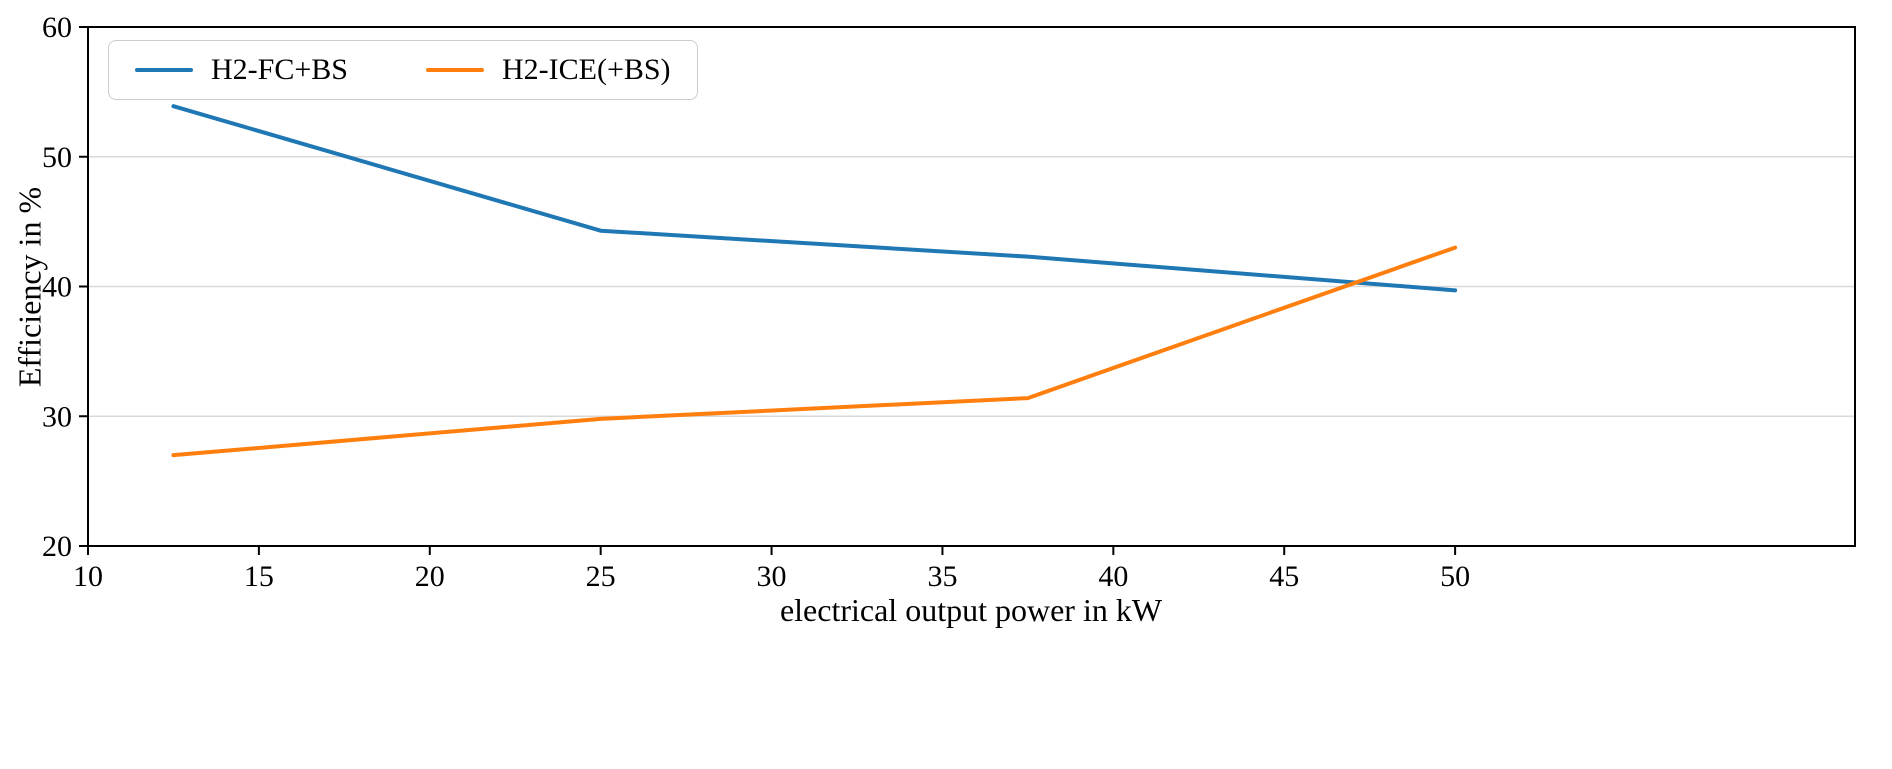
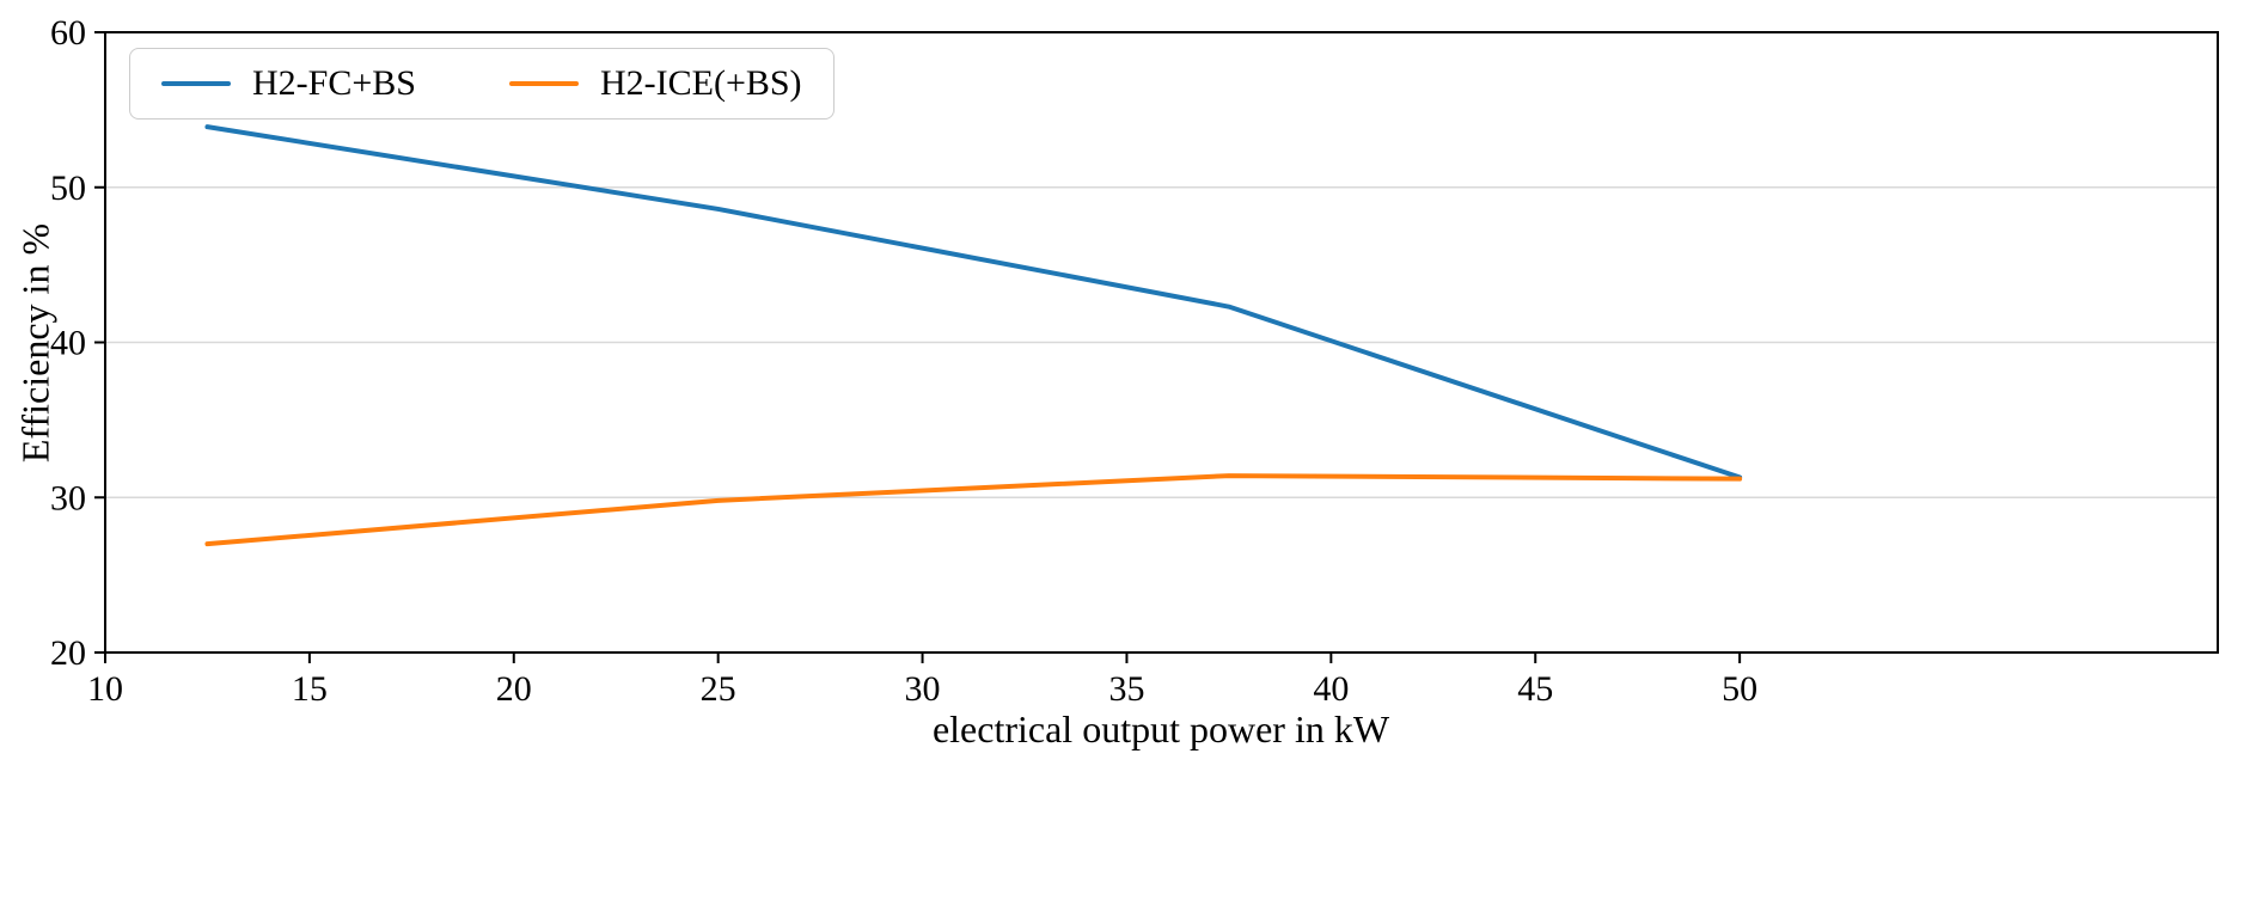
H2-FC+BS/25: 44.3 -> 48.6
H2-FC+BS/50: 39.7 -> 31.3
H2-ICE(+BS)/50: 43.0 -> 31.2
